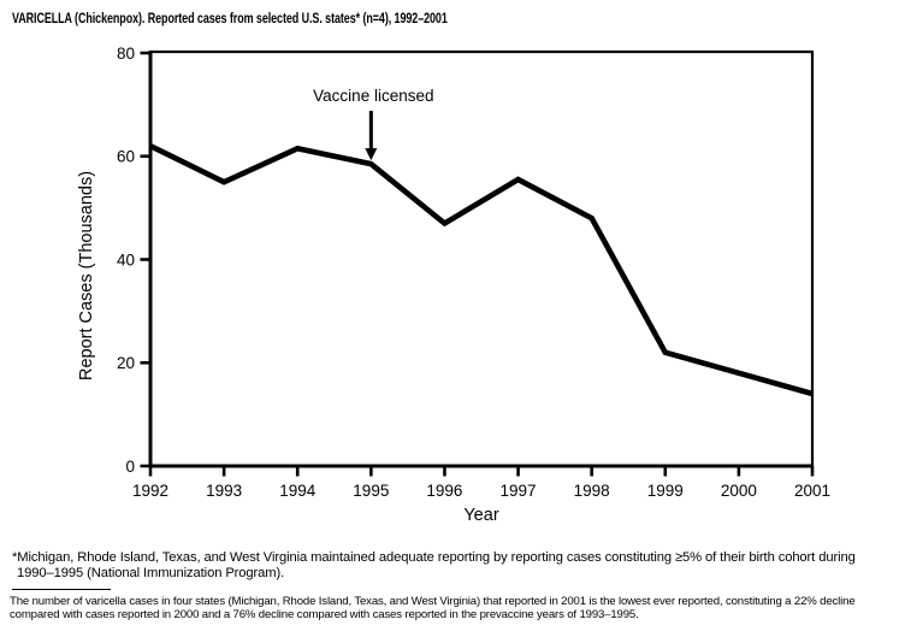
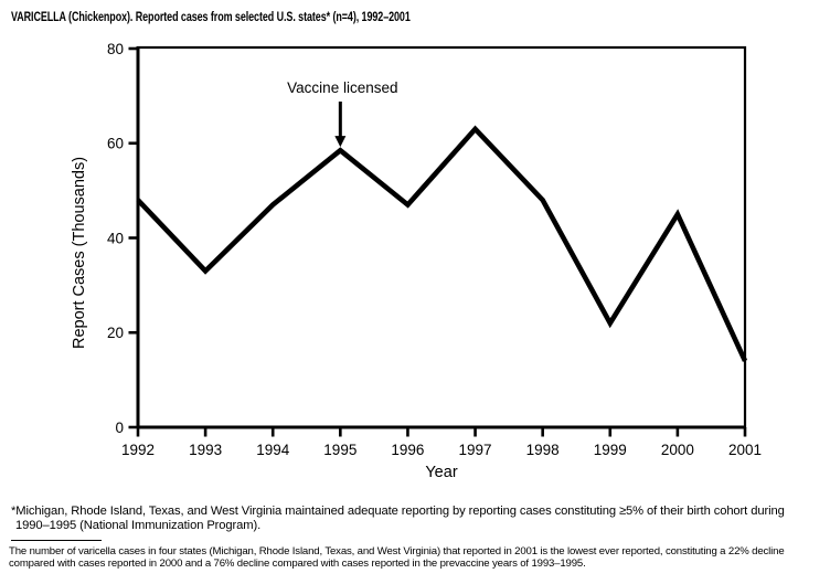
1992: 62 -> 48
1993: 55 -> 33
1994: 62 -> 47
1997: 56 -> 63
2000: 18 -> 45
